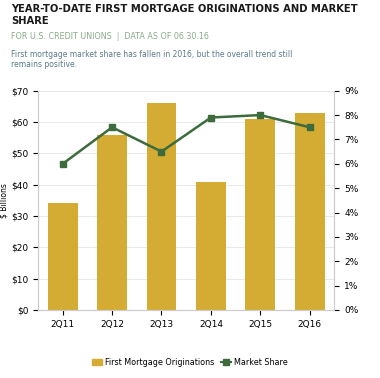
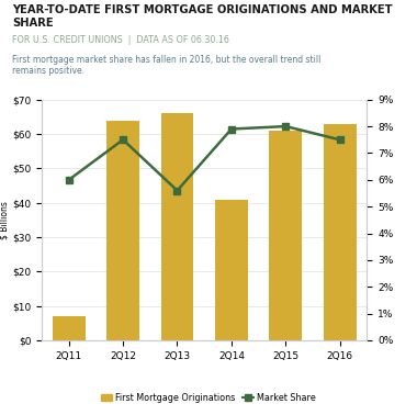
First Mortgage Originations/2Q11: $34 -> $7
First Mortgage Originations/2Q12: $56 -> $64
Market Share/2Q13: 6.5% -> 5.6%
